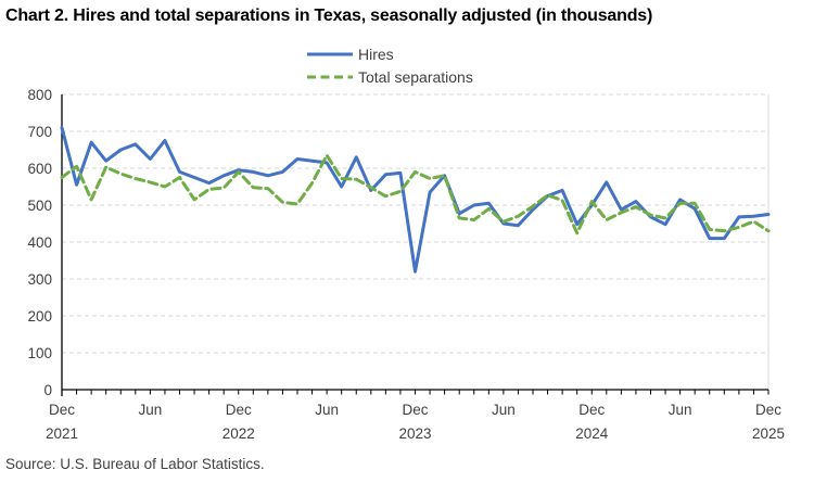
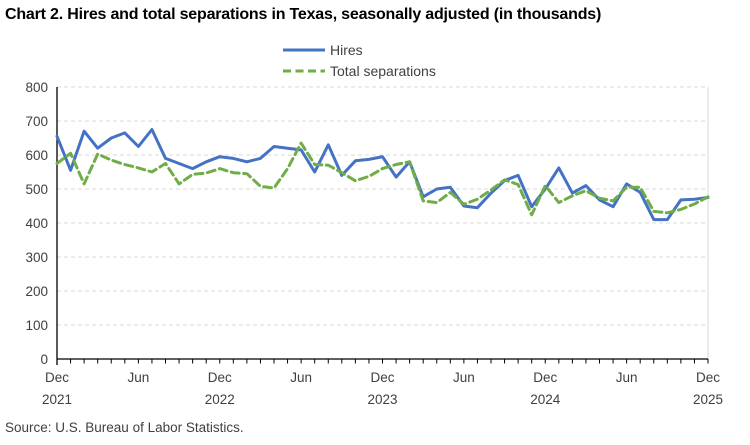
Hires/Dec 2021: 710 -> 660
Total separations/Dec 2022: 590 -> 560
Hires/Dec 2023: 320 -> 600
Total separations/Dec 2023: 590 -> 560
Total separations/Dec 2025: 430 -> 480
